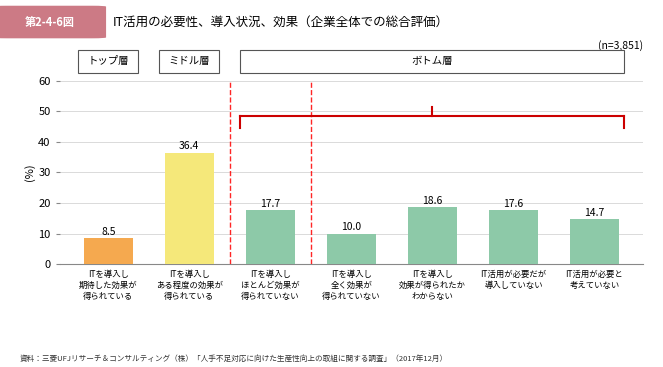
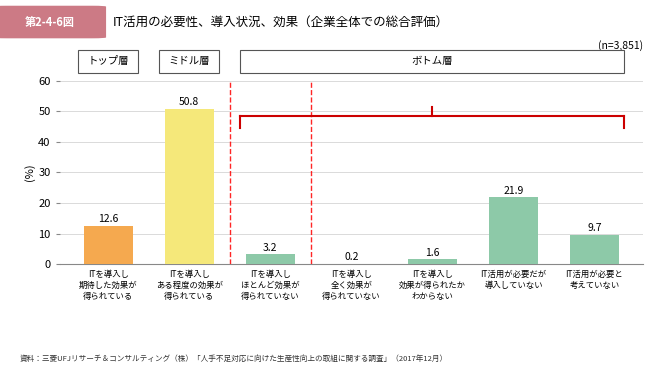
ITを導入し 期待した効果が 得られている: 8.5 -> 12.6
ITを導入し ある程度の効果が 得られている: 36.4 -> 50.8
ITを導入し ほとんど効果が 得られていない: 17.7 -> 3.2
ITを導入し 全く効果が 得られていない: 10.0 -> 0.2
ITを導入し 効果が得られたか わからない: 18.6 -> 1.6
IT活用が必要だが 導入していない: 17.6 -> 21.9
IT活用が必要と 考えていない: 14.7 -> 9.7
